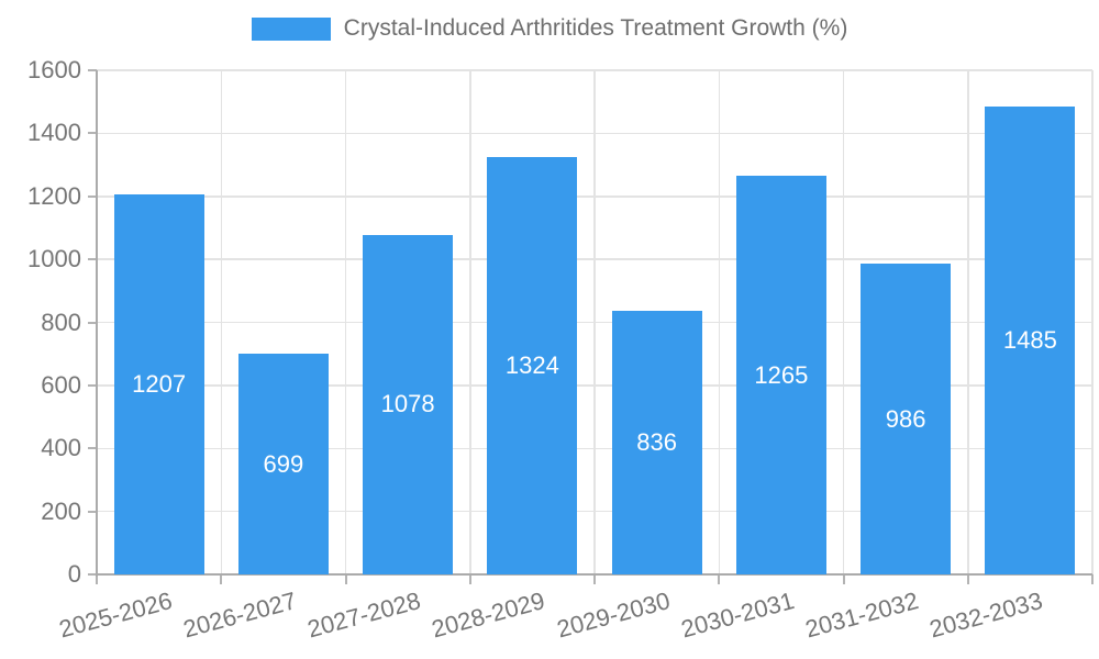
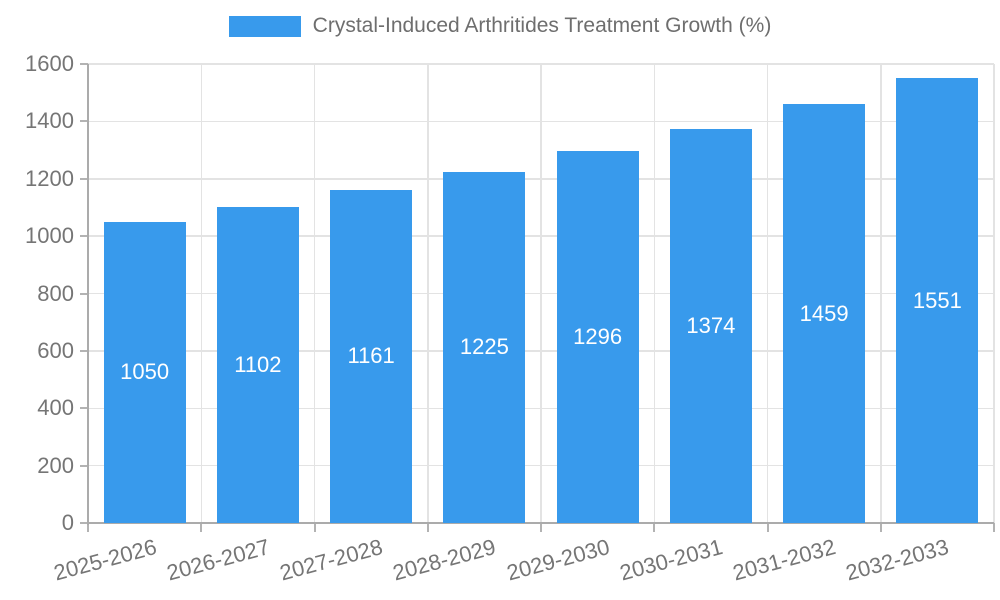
2025-2026: 1207 -> 1050
2026-2027: 699 -> 1102
2027-2028: 1078 -> 1161
2028-2029: 1324 -> 1225
2029-2030: 836 -> 1296
2030-2031: 1265 -> 1374
2031-2032: 986 -> 1459
2032-2033: 1485 -> 1551
